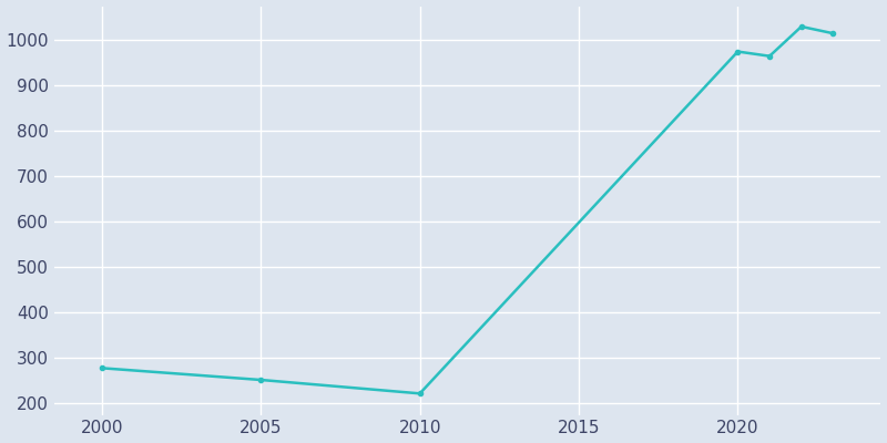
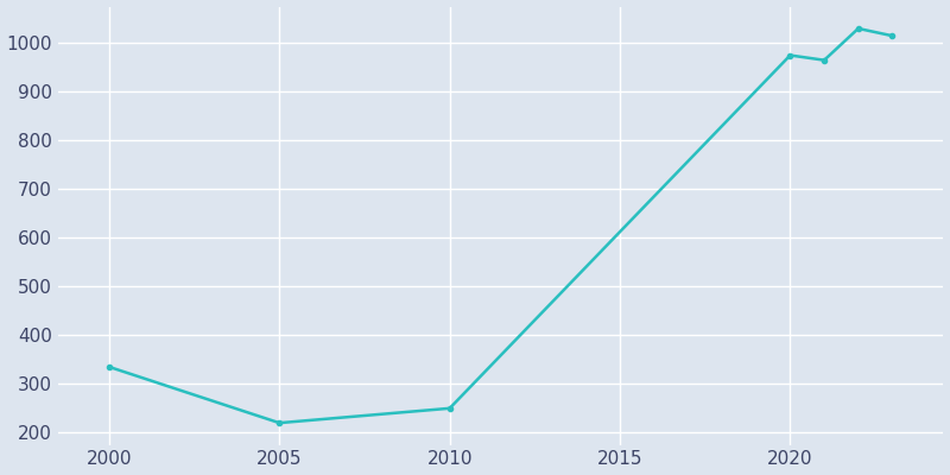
2000: 278 -> 335
2005: 252 -> 220
2010: 222 -> 250
